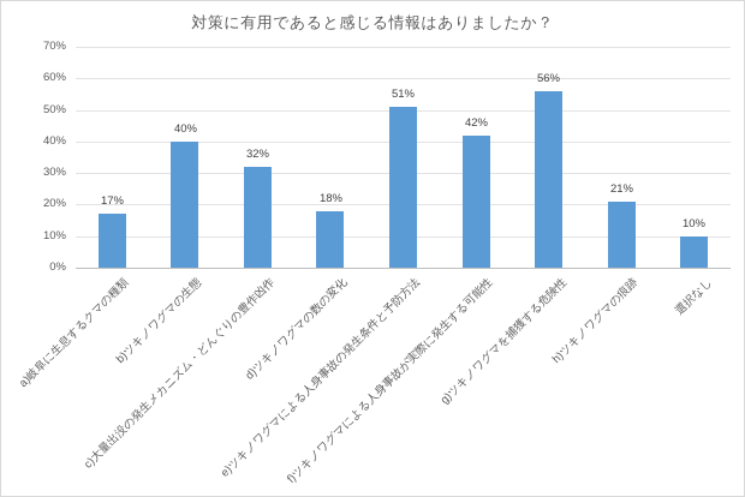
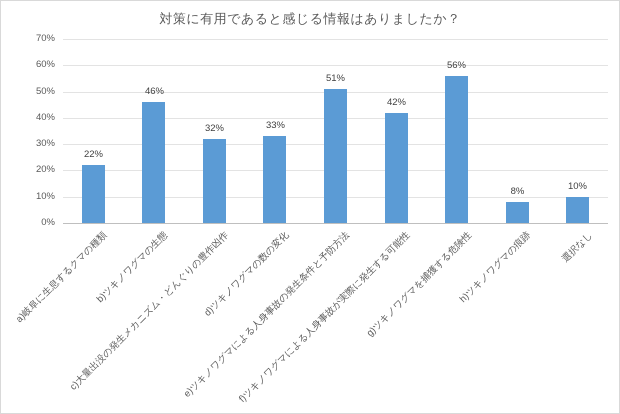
a)岐阜に生息するクマの種類: 17% -> 22%
b)ツキノワグマの生態: 40% -> 46%
d)ツキノワグマの数の変化: 18% -> 33%
h)ツキノワグマの痕跡: 21% -> 8%
